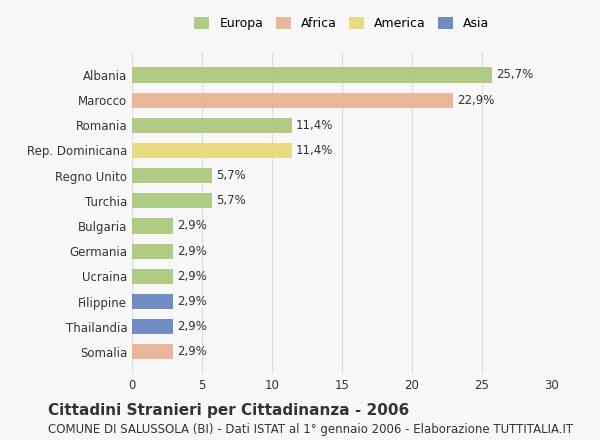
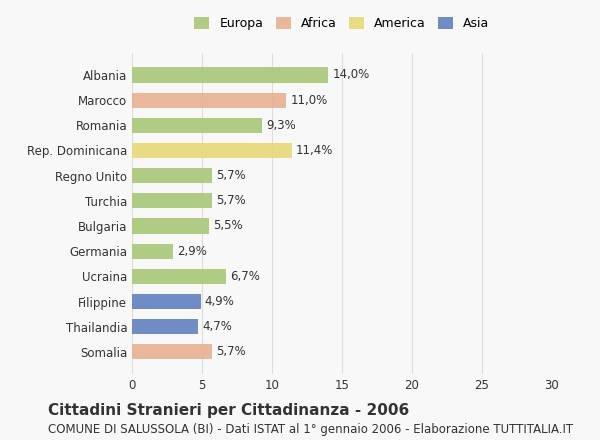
Albania: 25,7% -> 14,0%
Marocco: 22,9% -> 11,0%
Romania: 11,4% -> 9,3%
Bulgaria: 2,9% -> 5,5%
Ucraina: 2,9% -> 6,7%
Filippine: 2,9% -> 4,9%
Thailandia: 2,9% -> 4,7%
Somalia: 2,9% -> 5,7%
